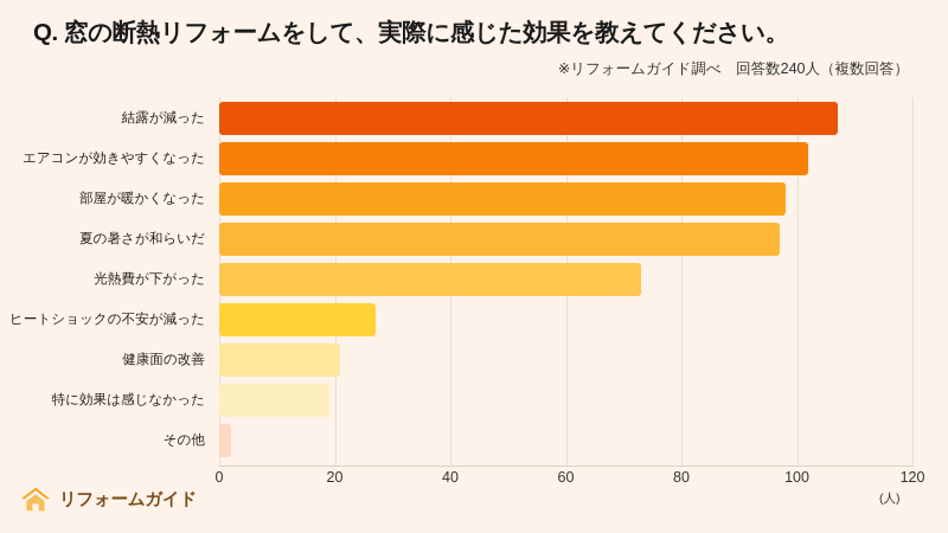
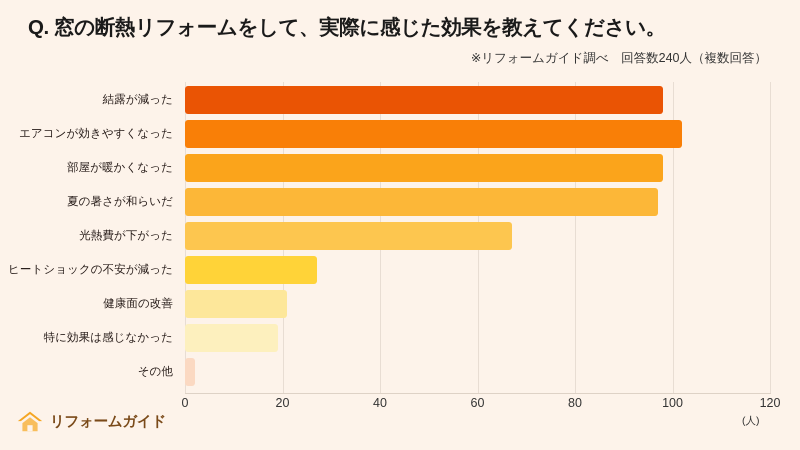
結露が減った: 107 -> 98
光熱費が下がった: 73 -> 67
